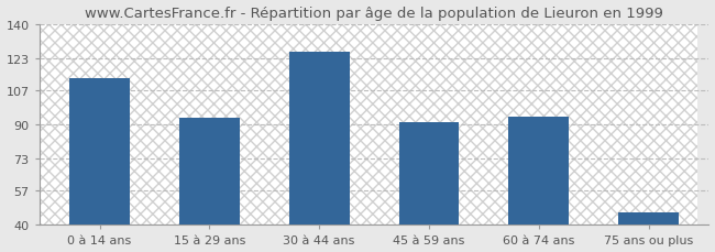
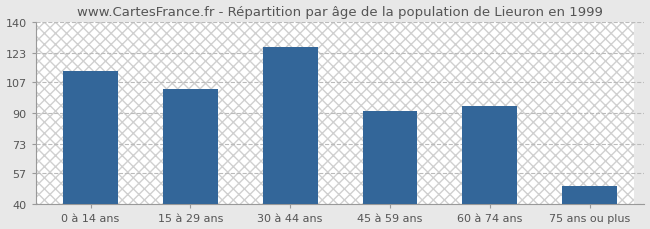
15 à 29 ans: 93 -> 103
75 ans ou plus: 46 -> 50
